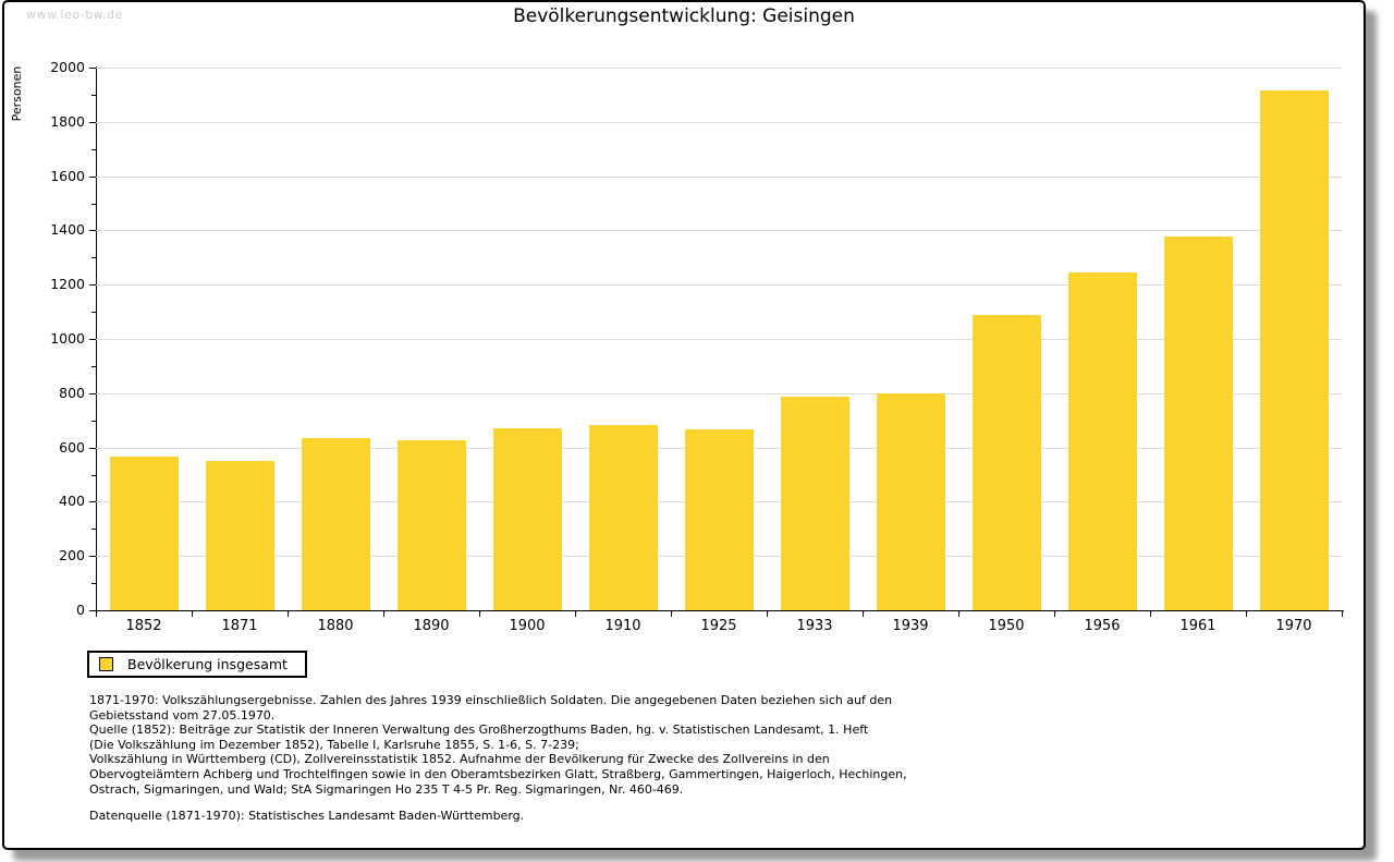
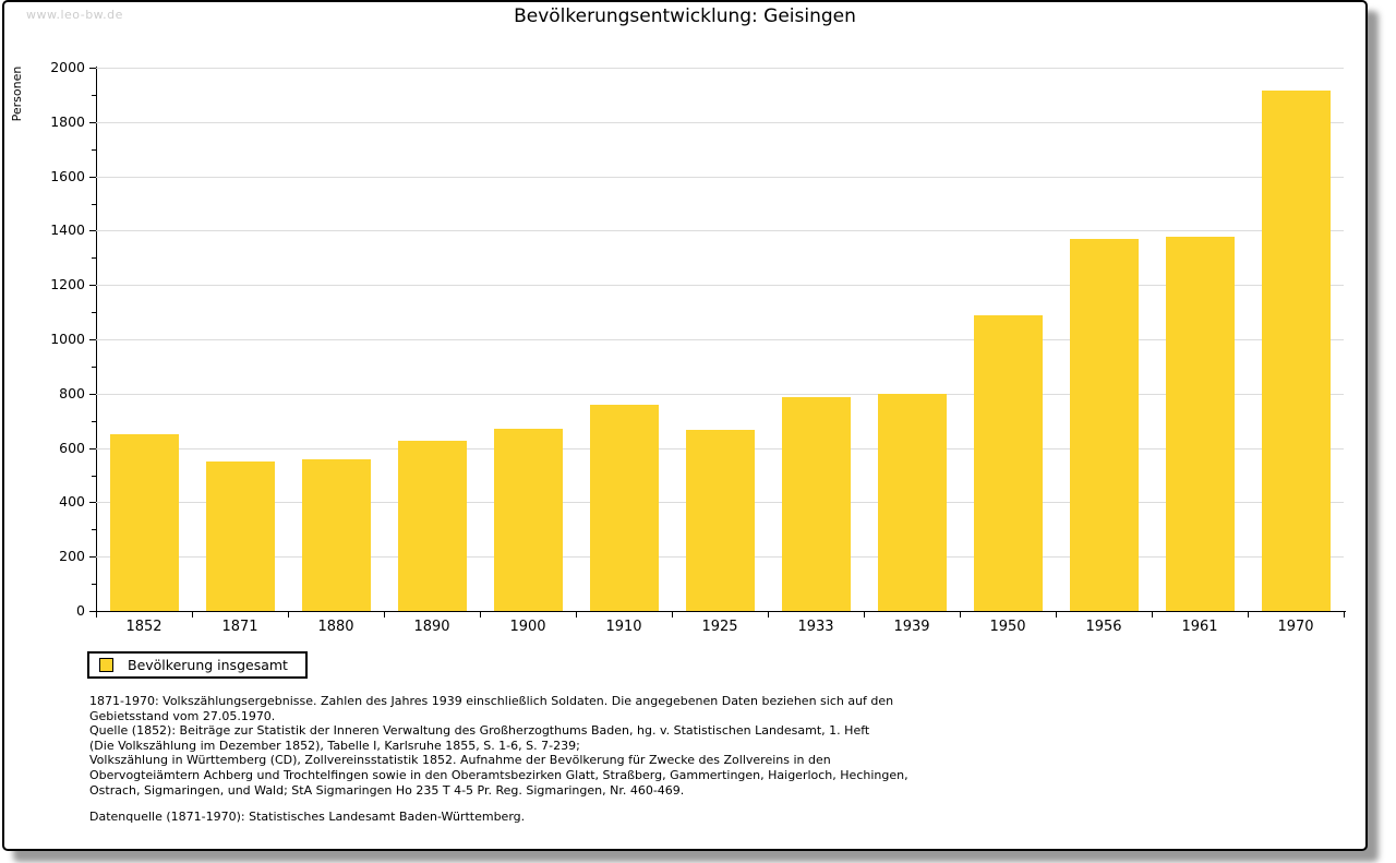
1852: 570 -> 650
1880: 630 -> 560
1910: 680 -> 760
1956: 1240 -> 1370
